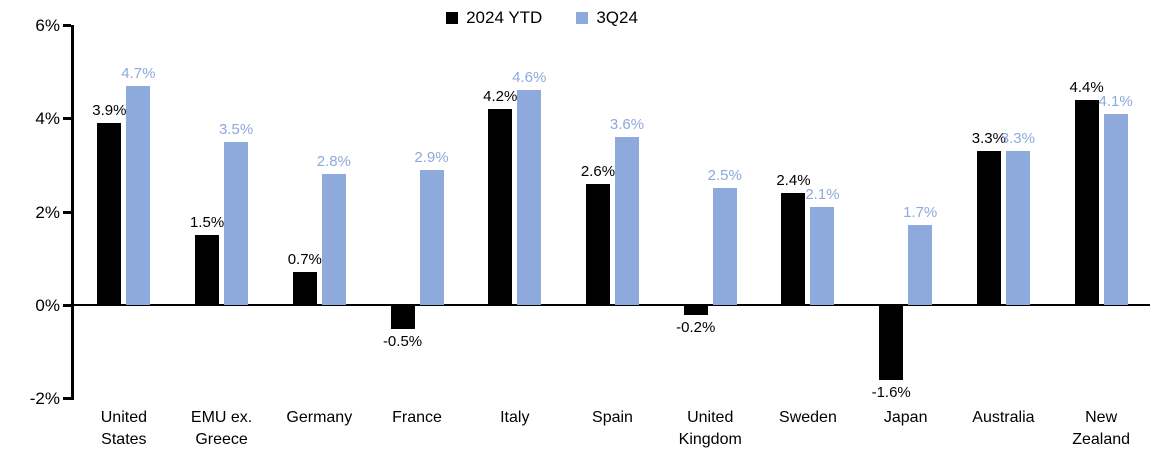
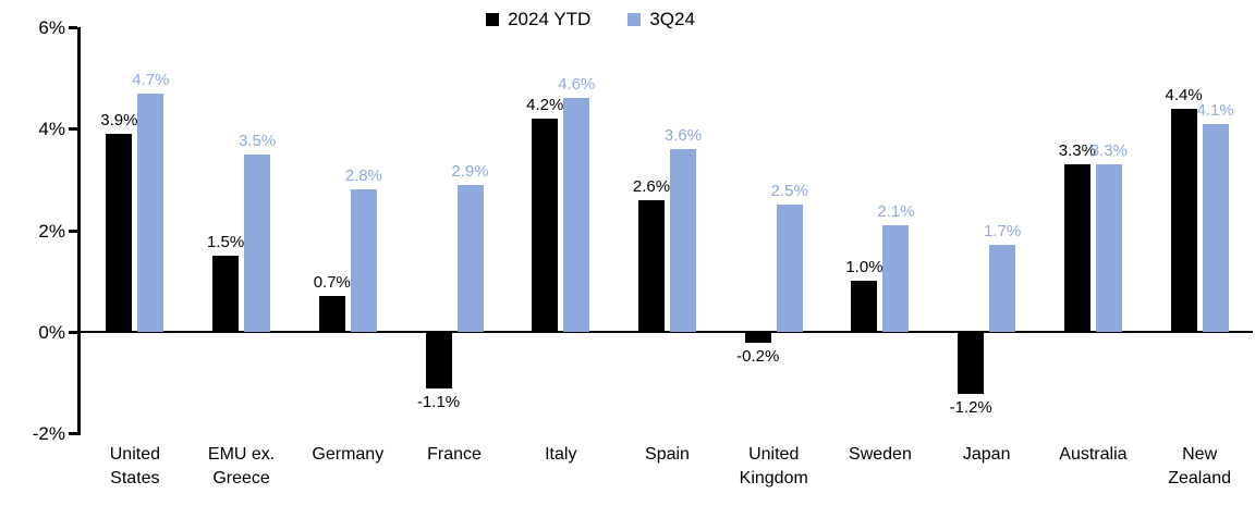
2024 YTD/France: -0.5% -> -1.1%
2024 YTD/Sweden: 2.4% -> 1.0%
2024 YTD/Japan: -1.6% -> -1.2%
